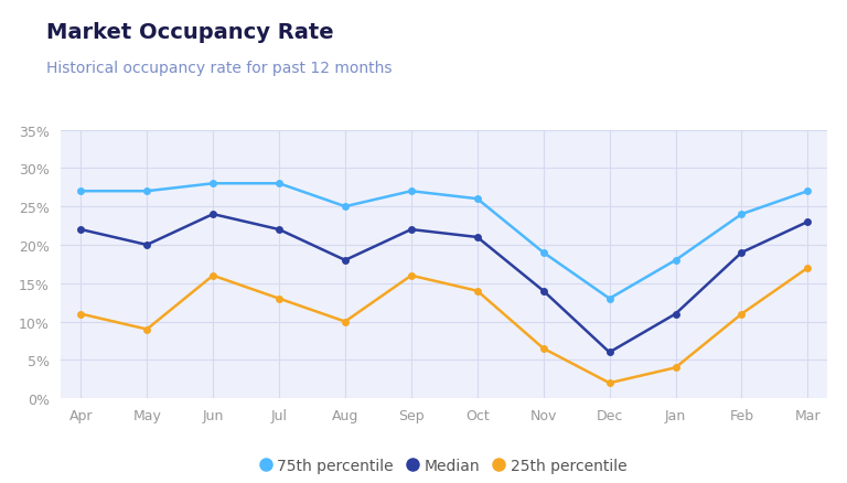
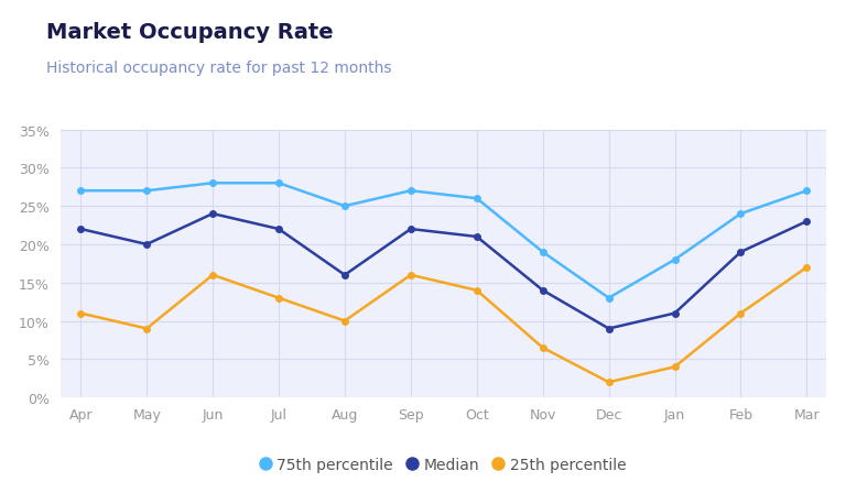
Median/Aug: 18% -> 16%
Median/Dec: 6% -> 9%
